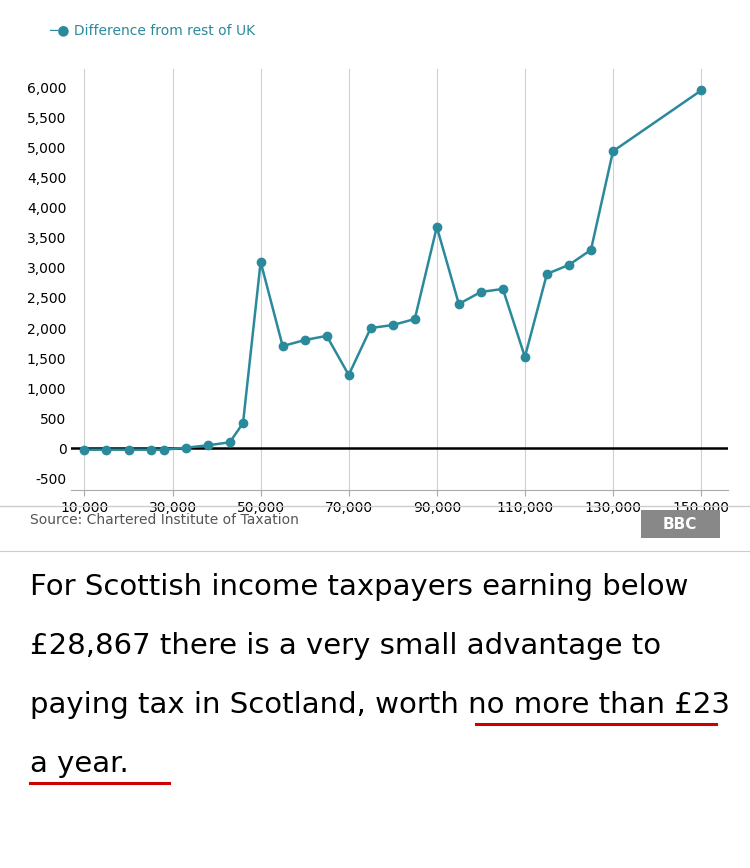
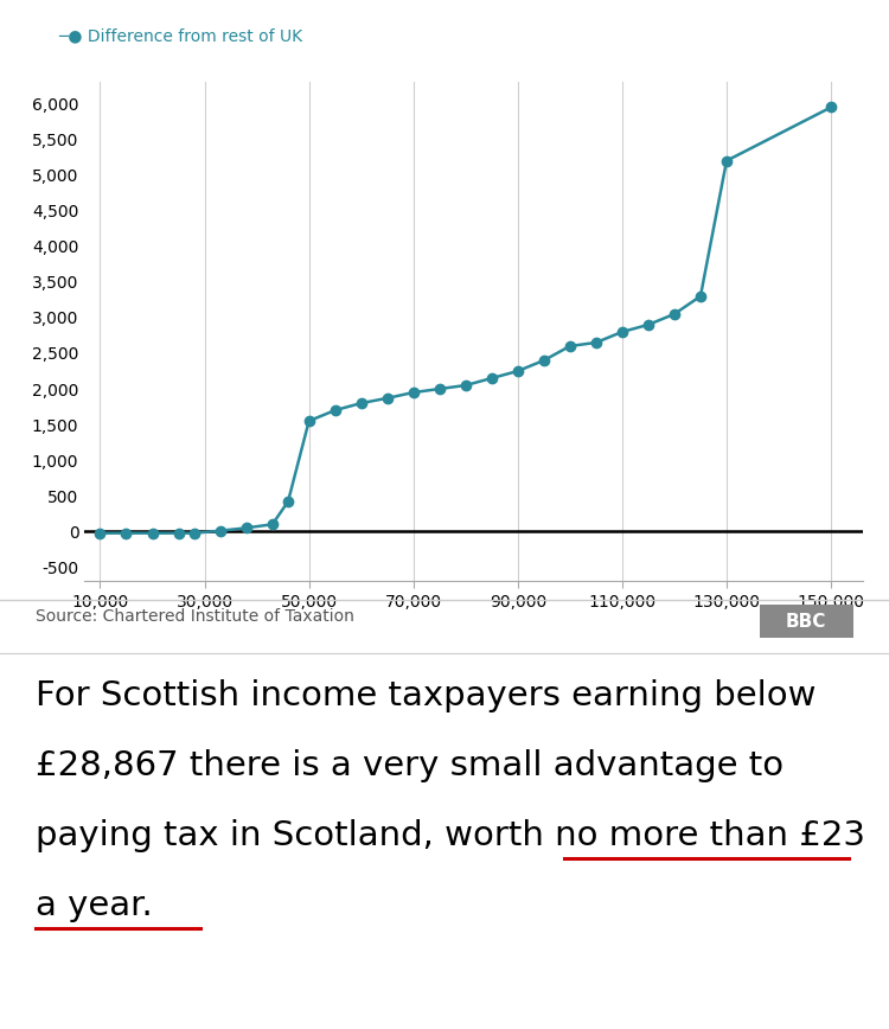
50,000: 3,100 -> 1,550
70,000: 1,220 -> 1,950
90,000: 3,680 -> 2,250
110,000: 1,520 -> 2,800
130,000: 4,940 -> 5,200
